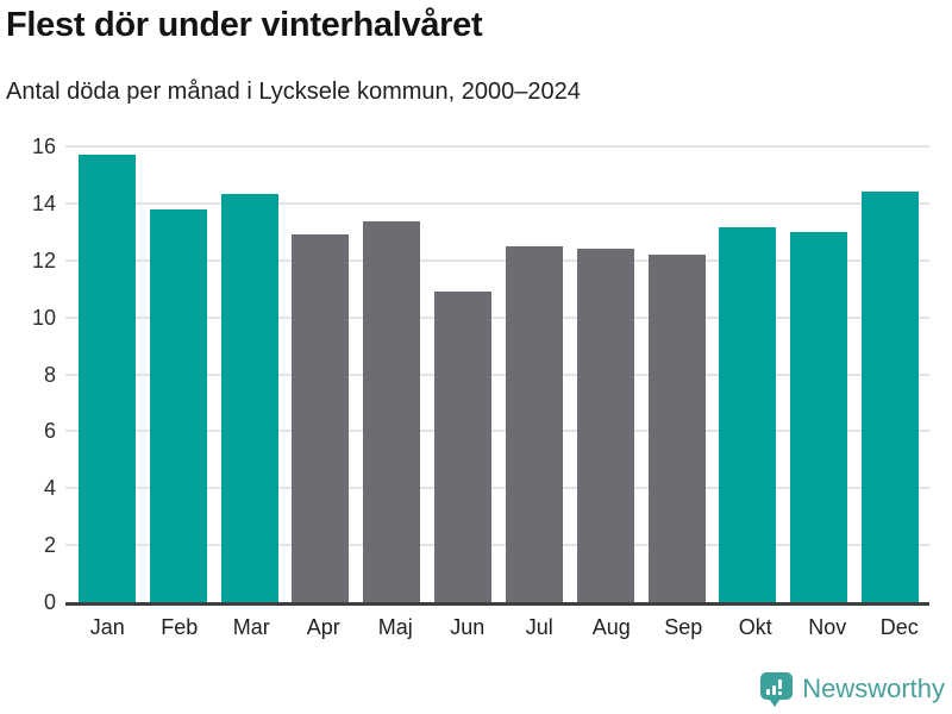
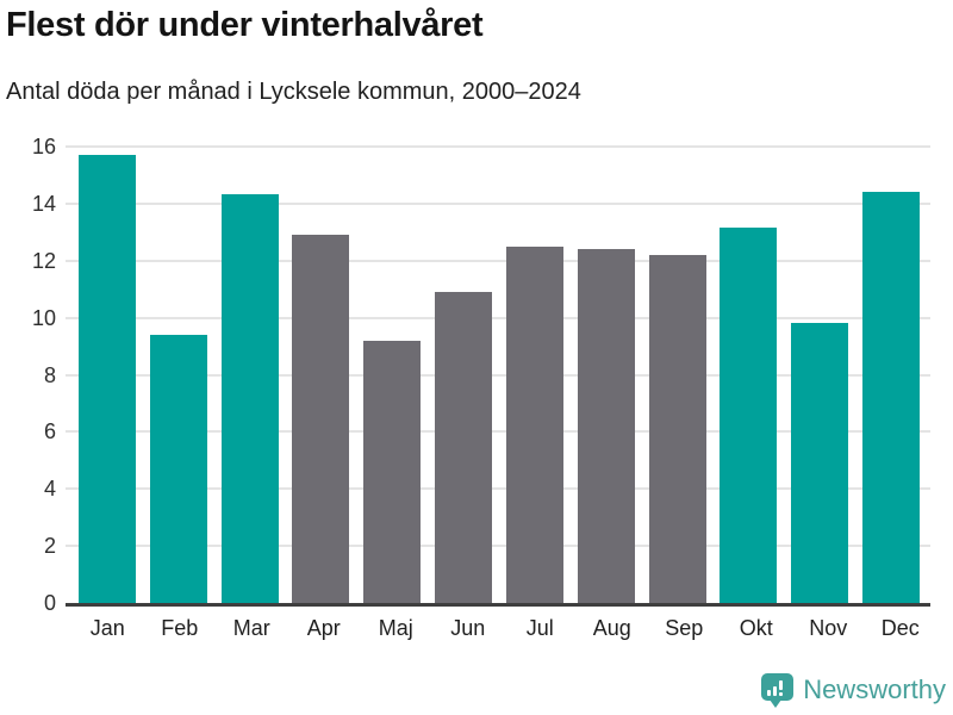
Feb: 13.8 -> 9.4
Maj: 13.3 -> 9.2
Nov: 13.0 -> 9.8
